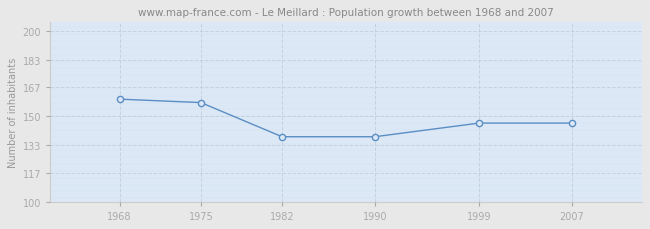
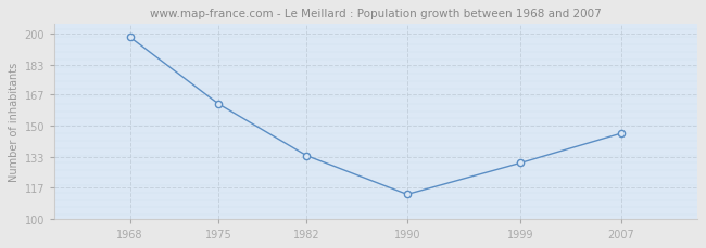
1968: 160 -> 198
1975: 158 -> 162
1982: 138 -> 134
1990: 138 -> 113
1999: 146 -> 130
